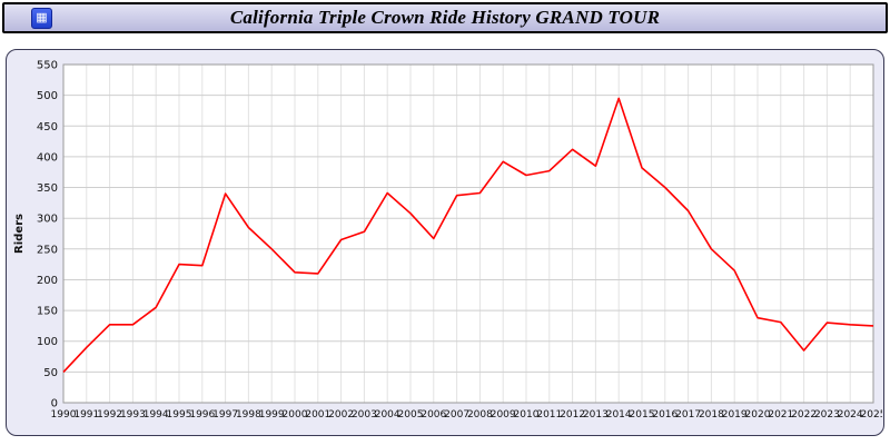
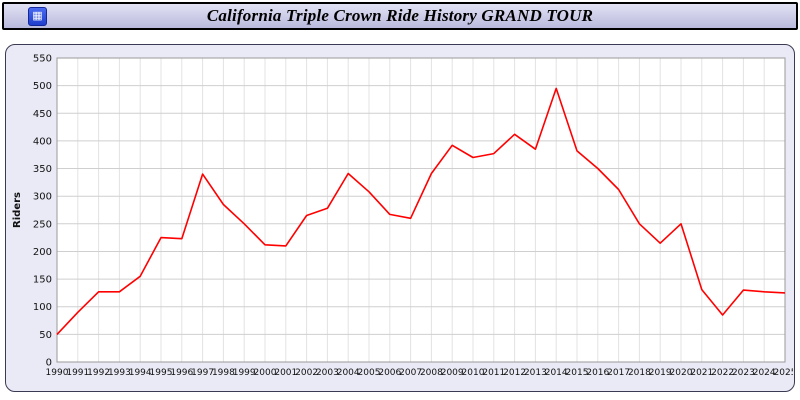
2007: 340 -> 260
2020: 140 -> 250
